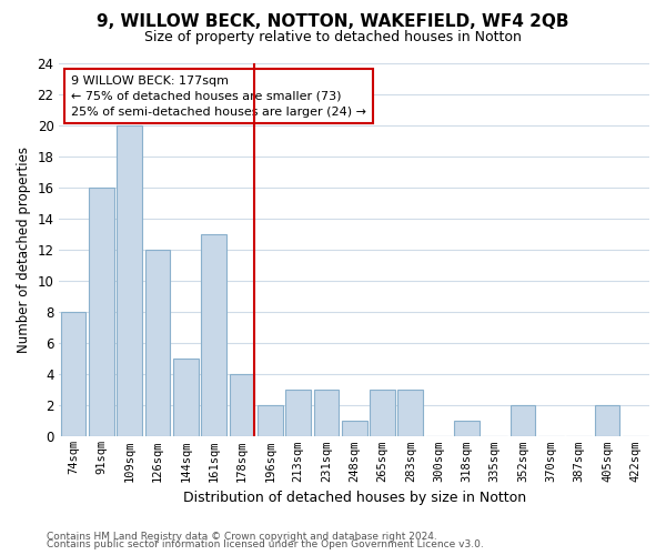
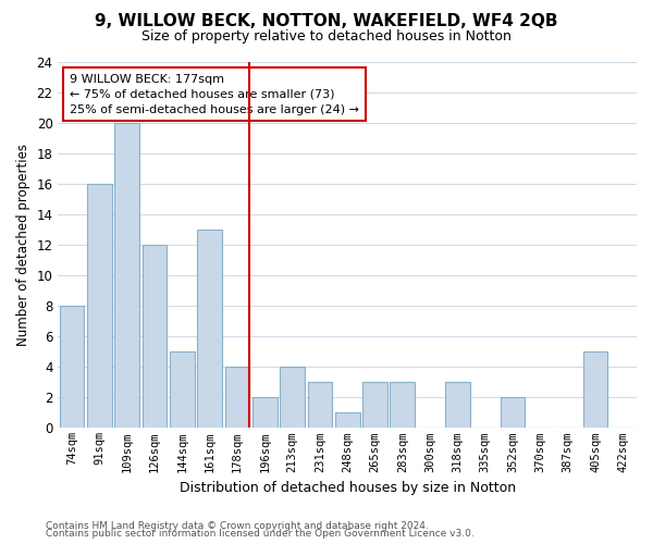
213sqm: 3 -> 4
318sqm: 1 -> 3
405sqm: 2 -> 5
